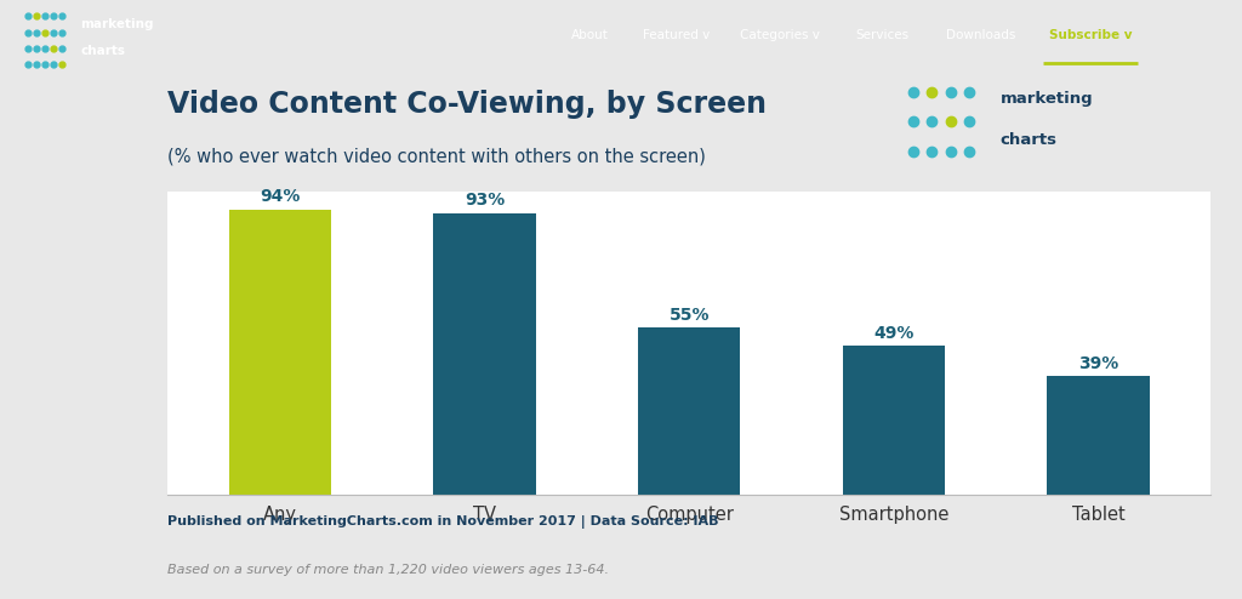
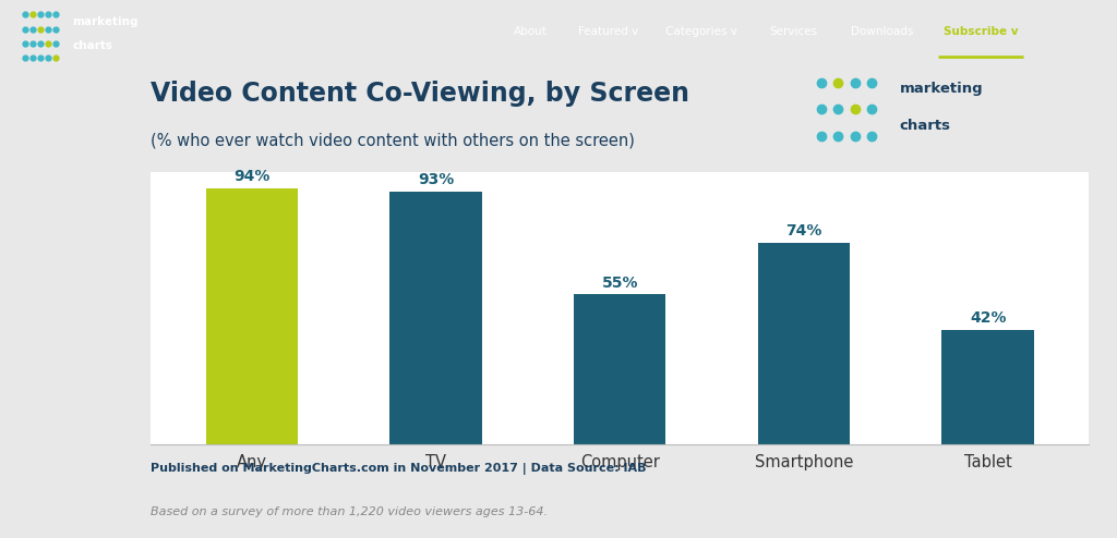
Smartphone: 49% -> 74%
Tablet: 39% -> 42%
